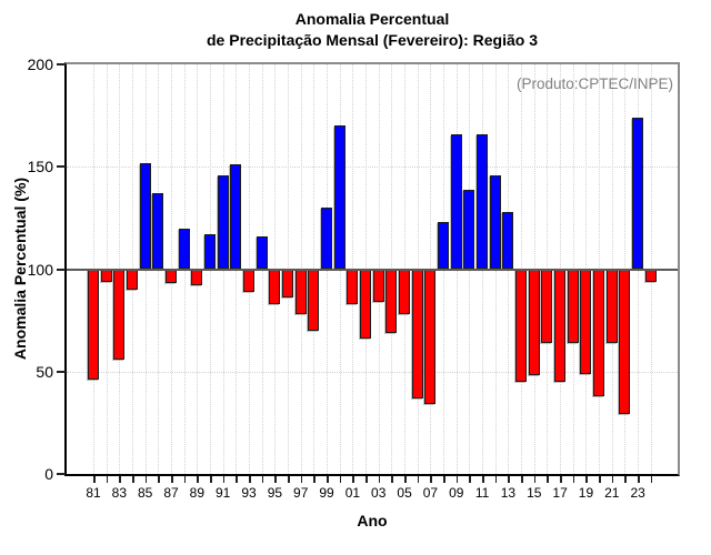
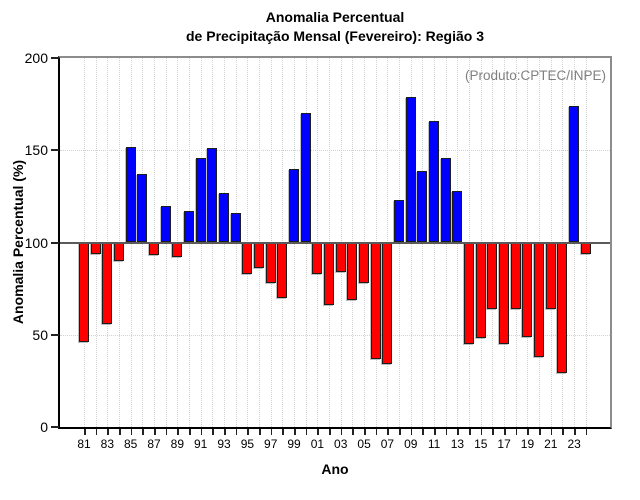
93: 89 -> 127
99: 130 -> 140
09: 166 -> 179
